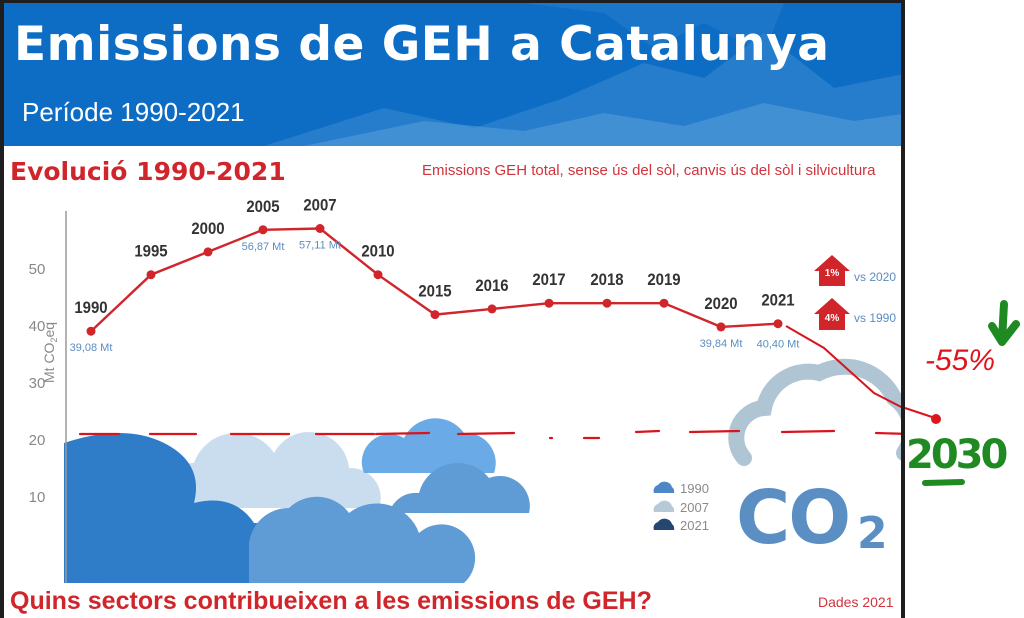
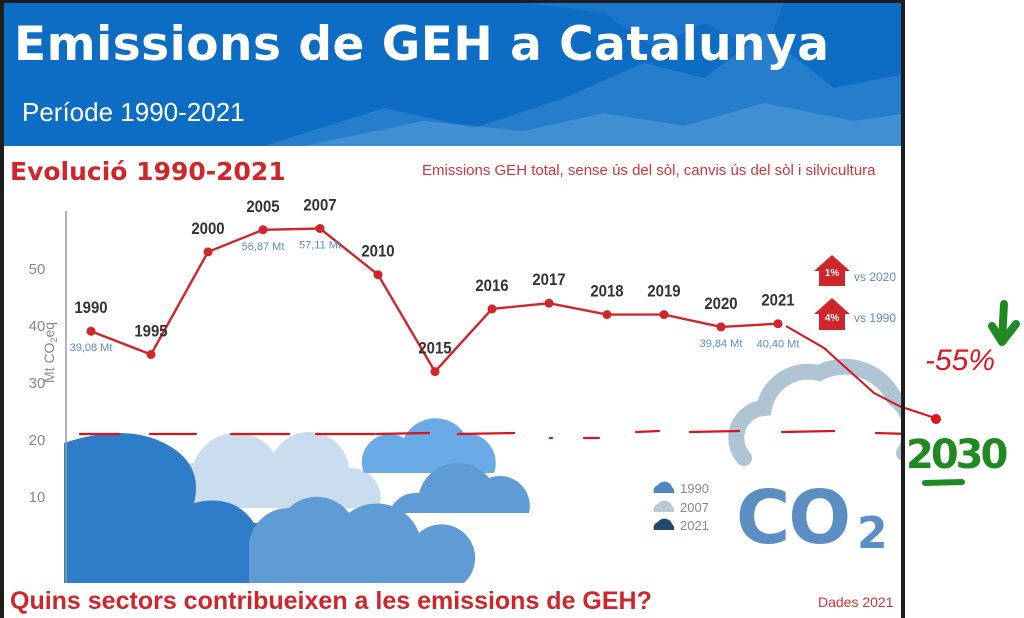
1995: 49 -> 35
2015: 42 -> 32
2018: 44 -> 42
2019: 44 -> 42
